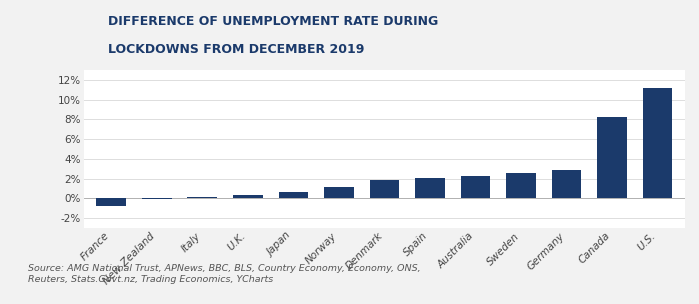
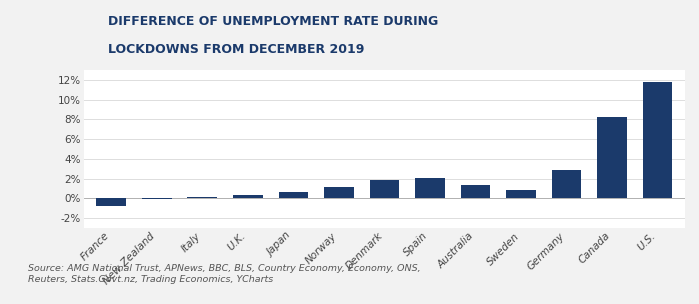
Australia: 2.3% -> 1.4%
Sweden: 2.6% -> 0.8%
U.S.: 11.2% -> 11.8%
